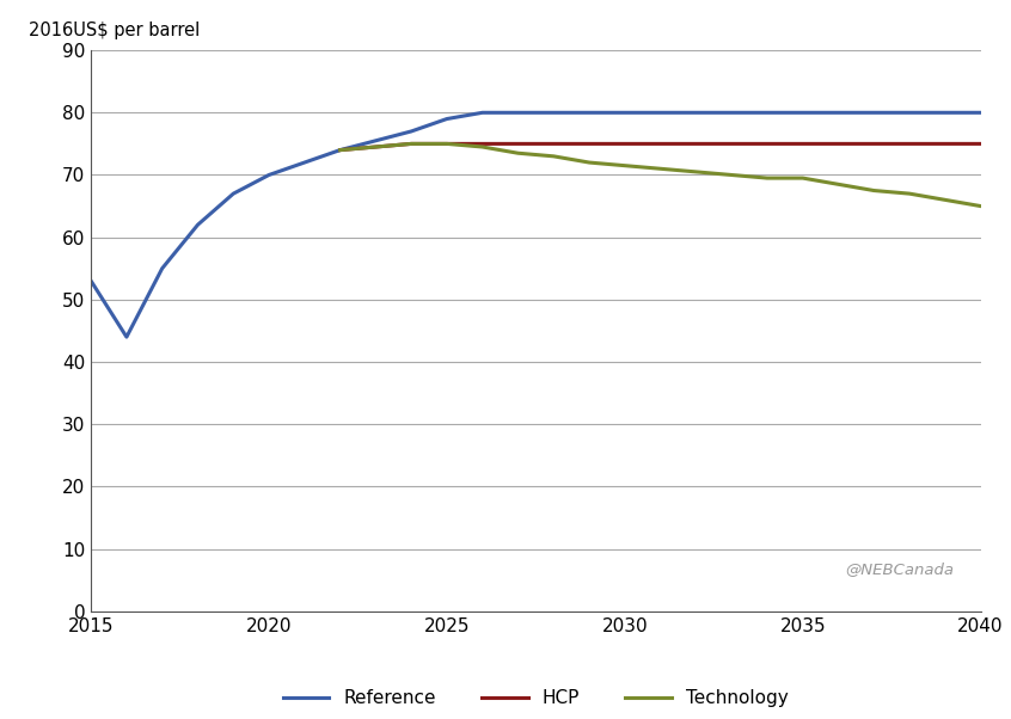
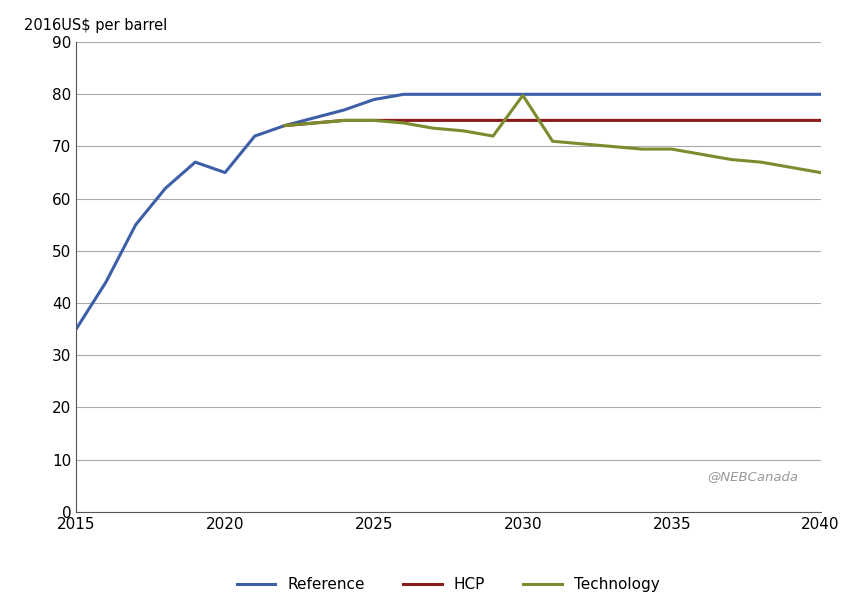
Reference/2015: 53.0 -> 35.0
Reference/2020: 70.0 -> 65.0
Technology/2030: 71.5 -> 79.8
